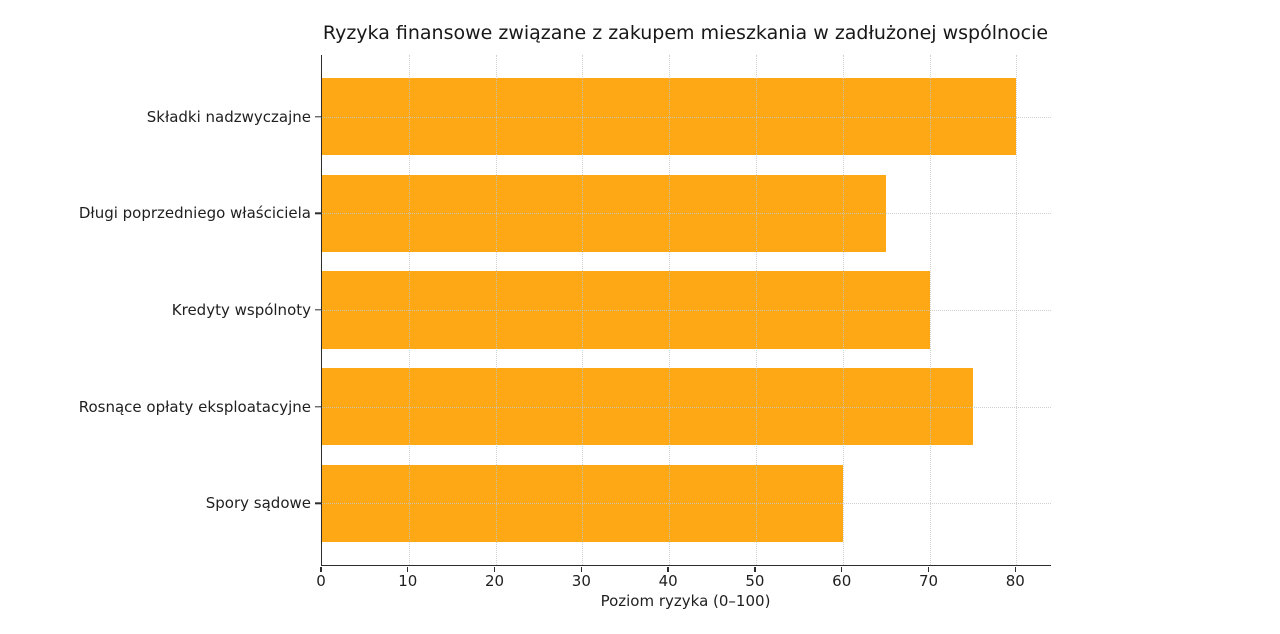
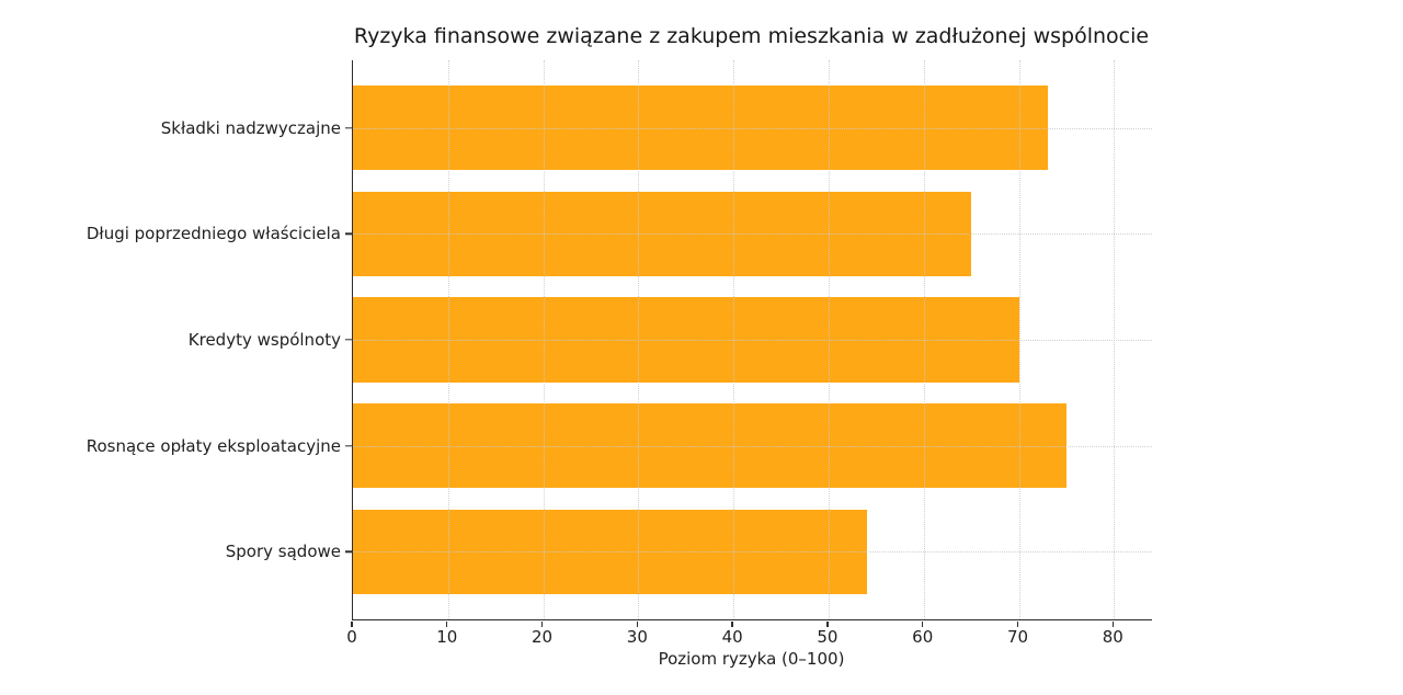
Składki nadzwyczajne: 80 -> 73
Spory sądowe: 60 -> 54
